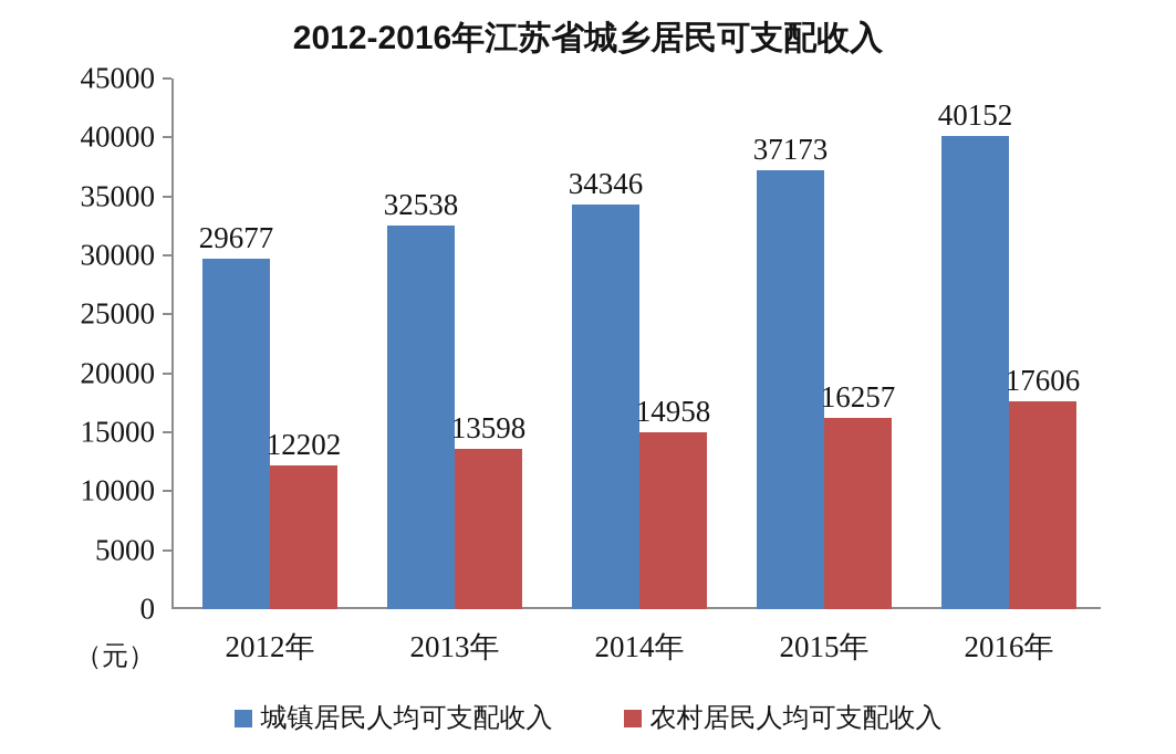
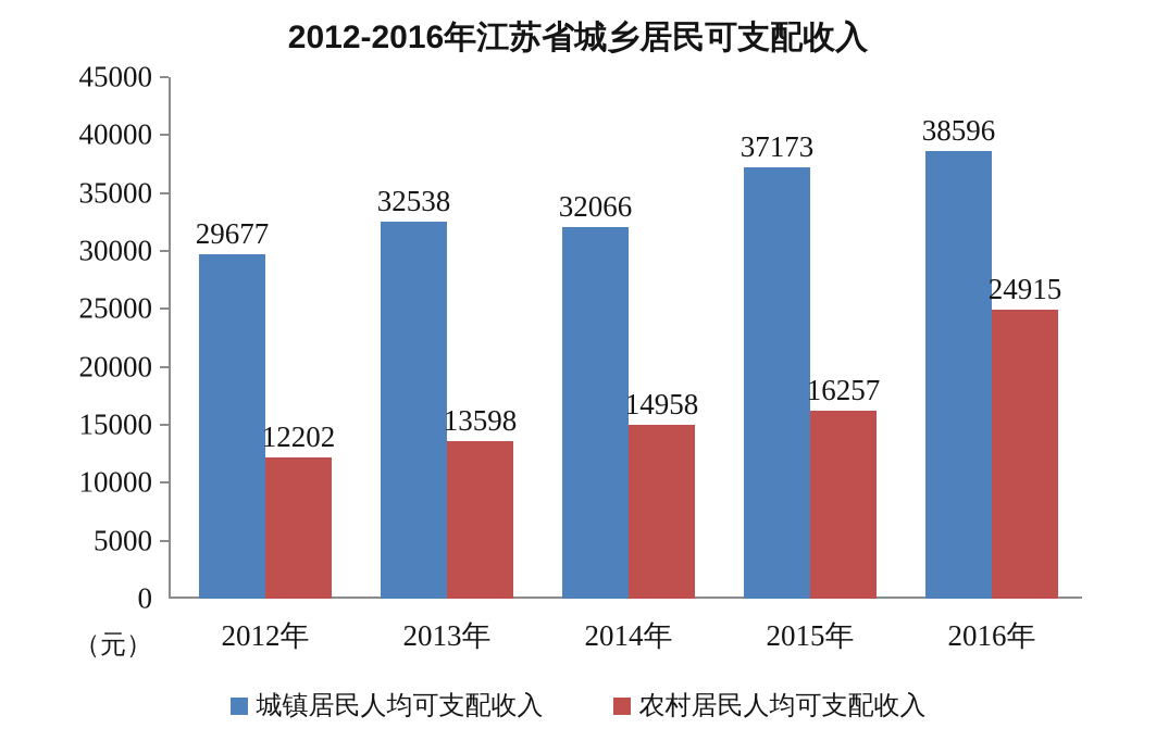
城镇居民人均可支配收入/2014年: 34346 -> 32066
城镇居民人均可支配收入/2016年: 40152 -> 38596
农村居民人均可支配收入/2016年: 17606 -> 24915
